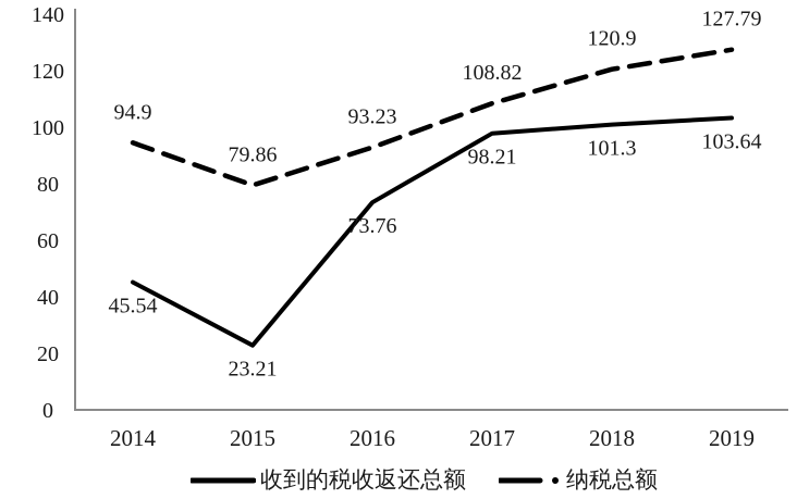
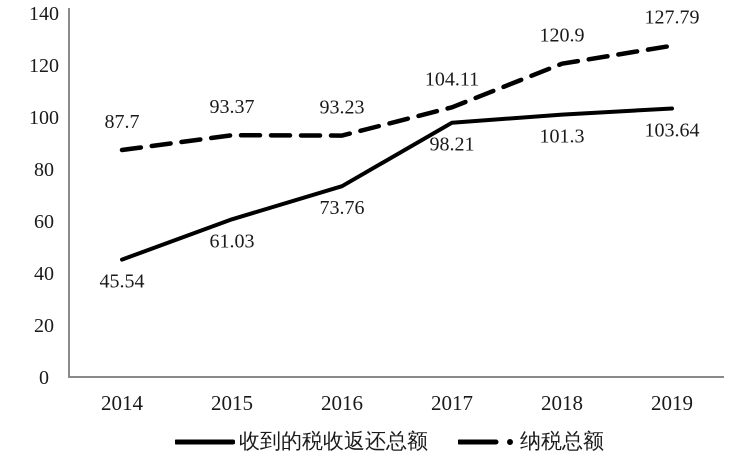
纳税总额/2014: 94.9 -> 87.7
收到的税收返还总额/2015: 23.21 -> 61.03
纳税总额/2015: 79.86 -> 93.37
纳税总额/2017: 108.82 -> 104.11
